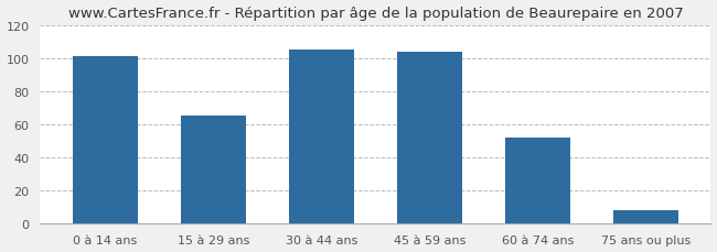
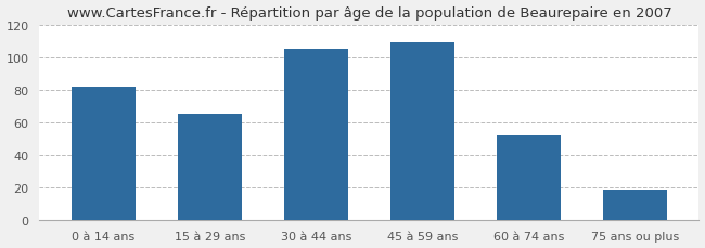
0 à 14 ans: 101 -> 82
45 à 59 ans: 104 -> 109
75 ans ou plus: 8 -> 19
